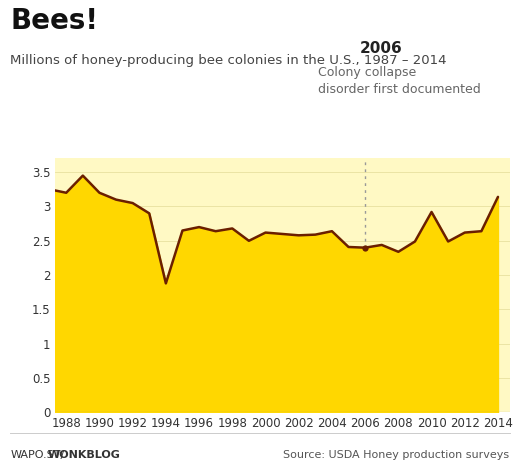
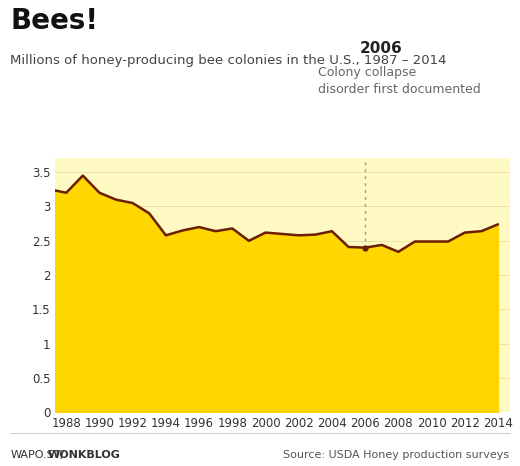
1994: 1.88 -> 2.58
2010: 2.92 -> 2.49
2014: 3.14 -> 2.74
